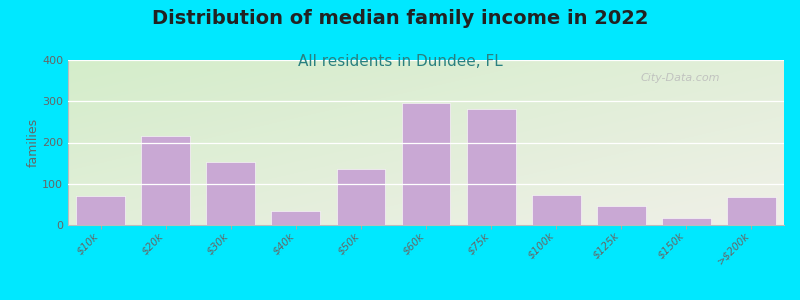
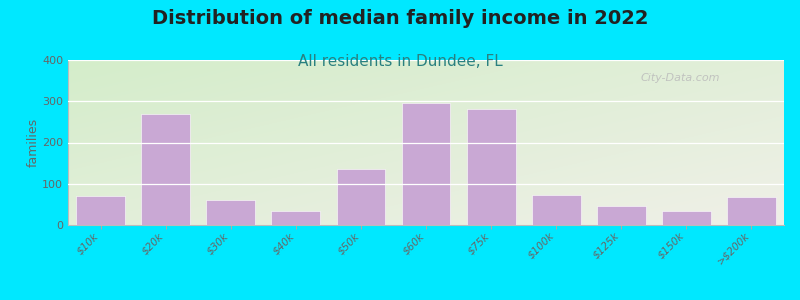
$20k: 215 -> 270
$30k: 152 -> 60
$150k: 18 -> 35
